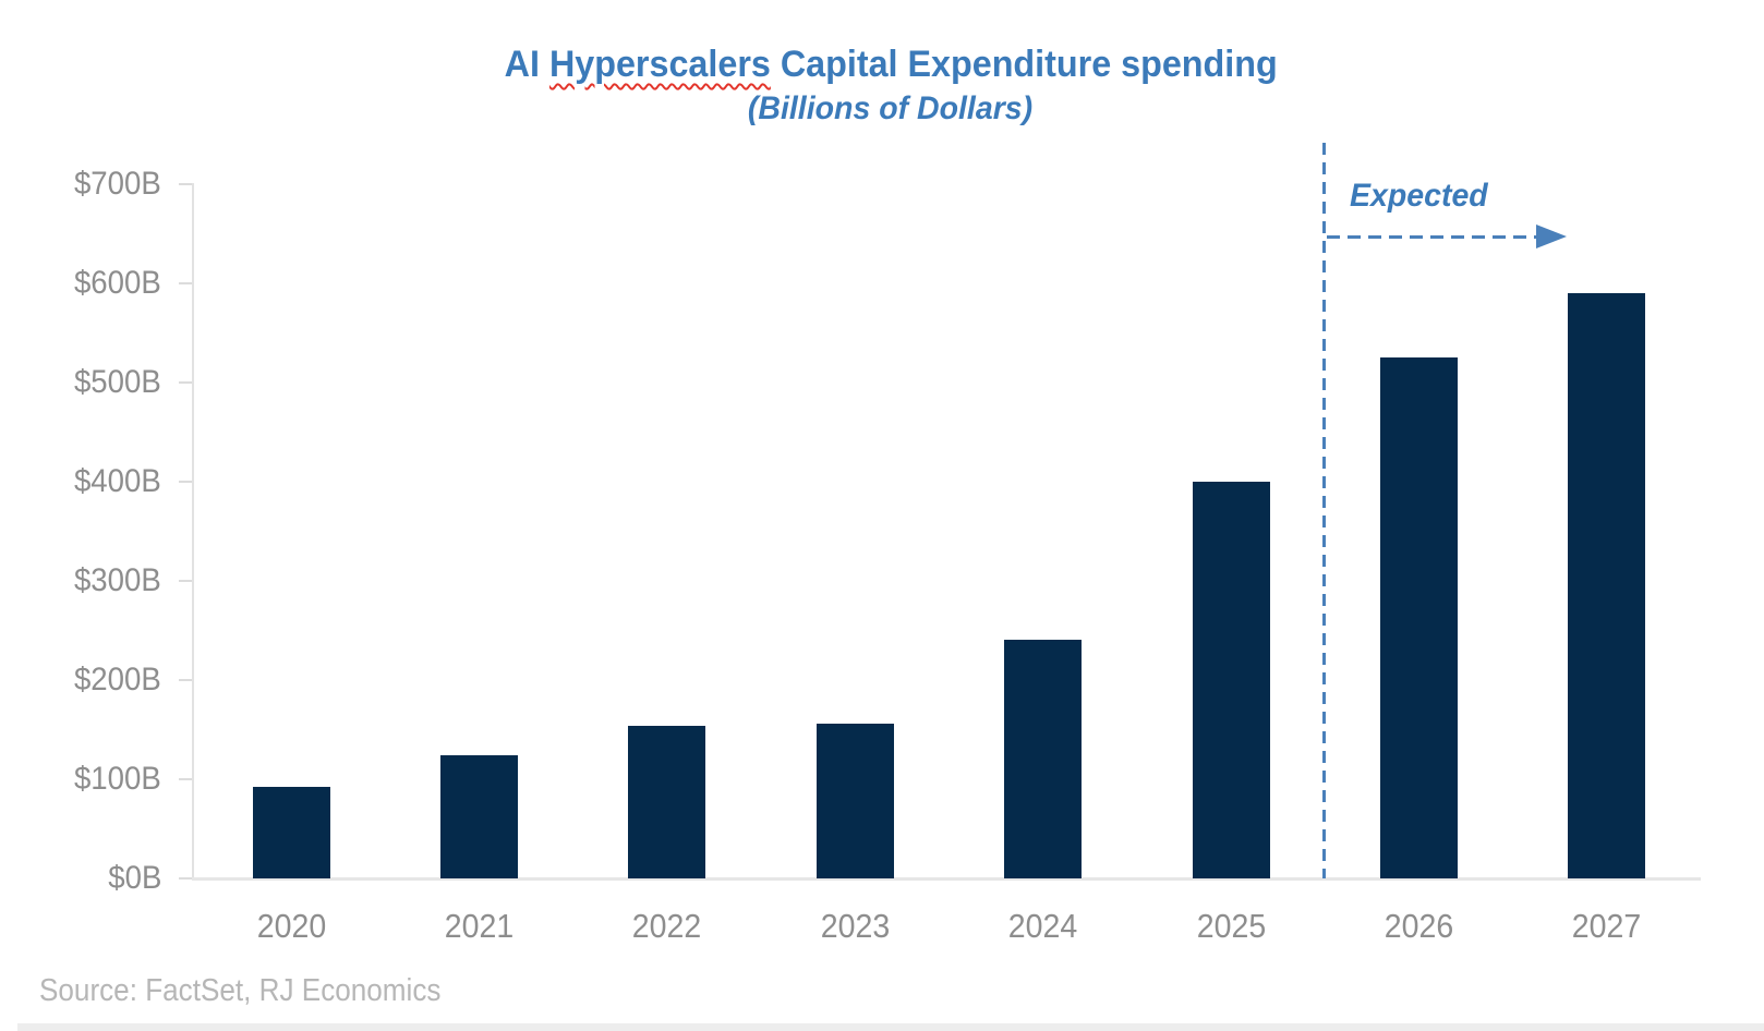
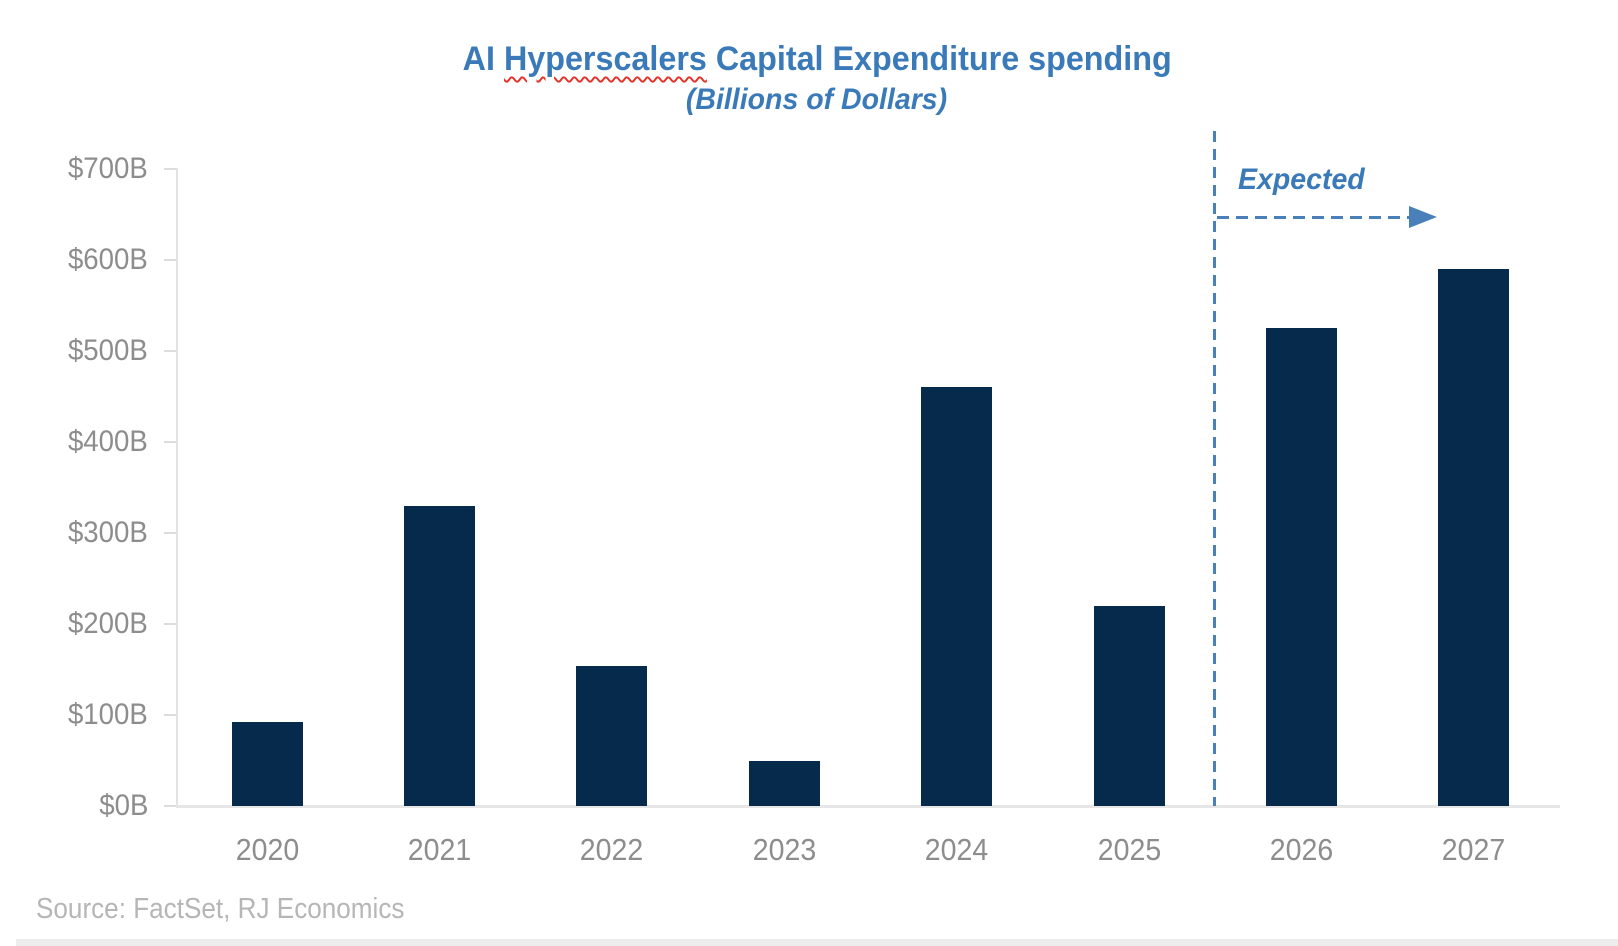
2021: $120B -> $330B
2023: $160B -> $50B
2024: $240B -> $460B
2025: $400B -> $220B
